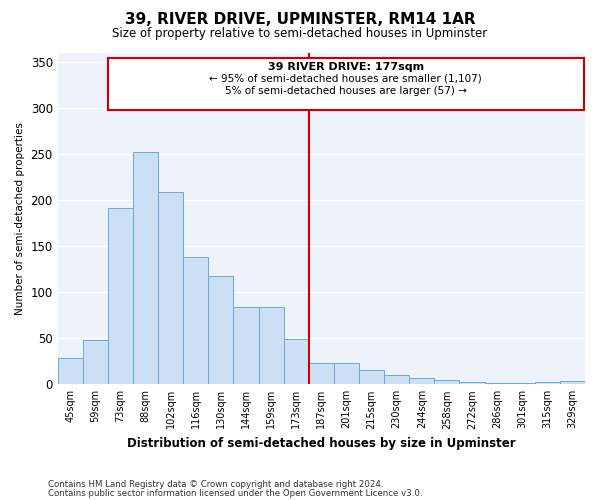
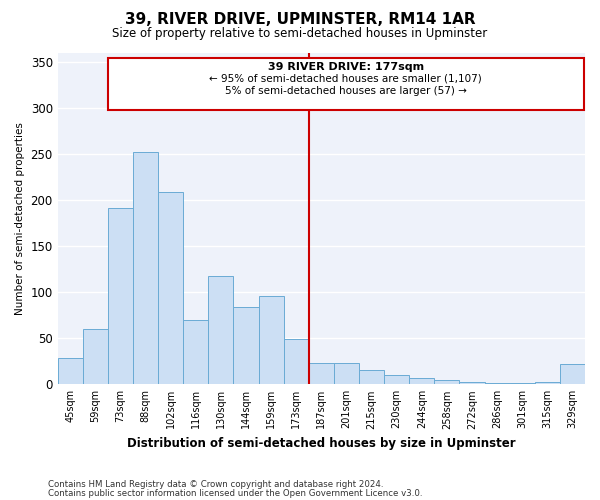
59sqm: 48 -> 60
116sqm: 138 -> 70
159sqm: 84 -> 96
329sqm: 4 -> 22
